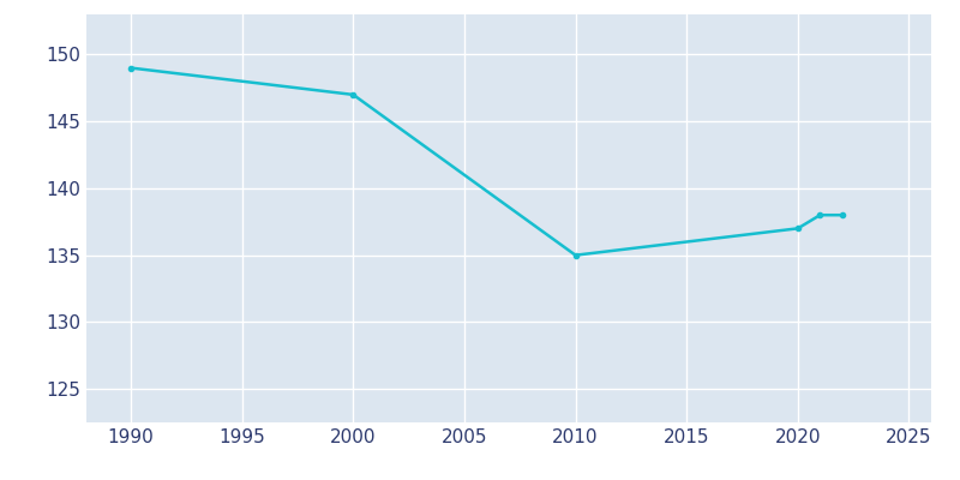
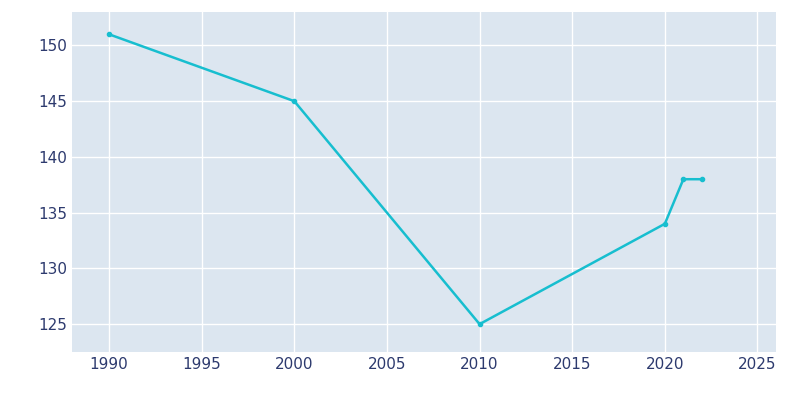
1990: 149 -> 151
2000: 147 -> 145
2010: 135 -> 125
2020: 137 -> 134
